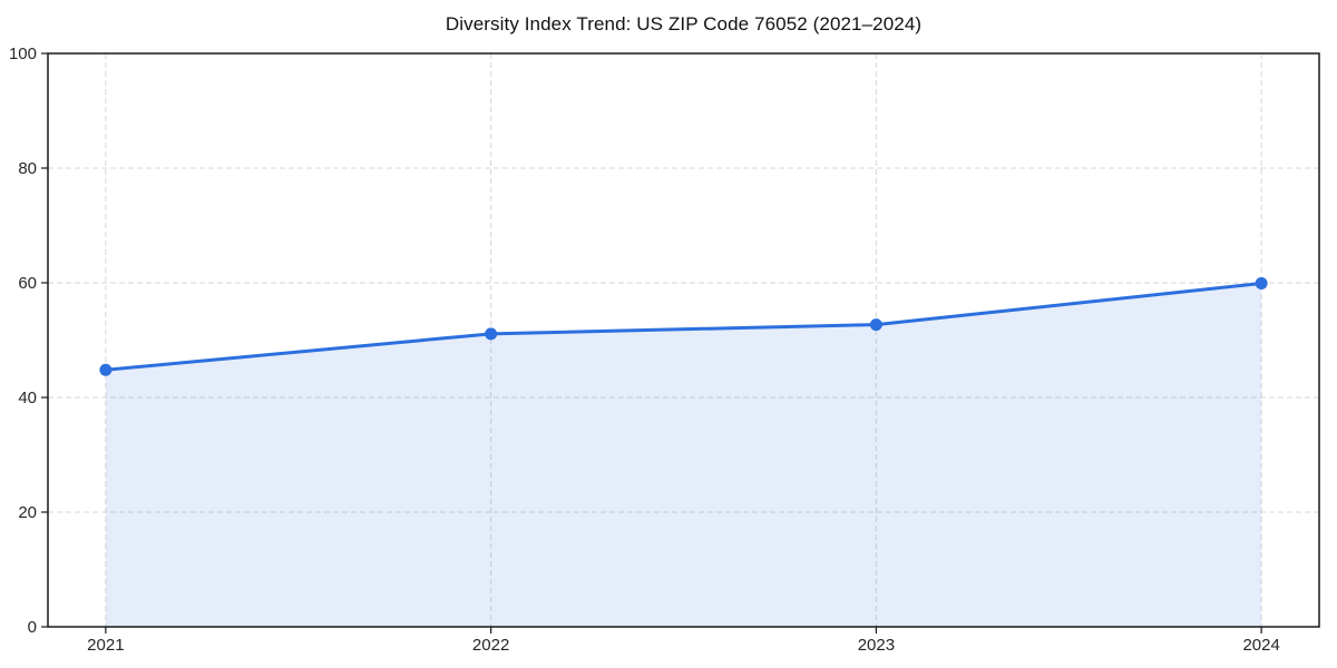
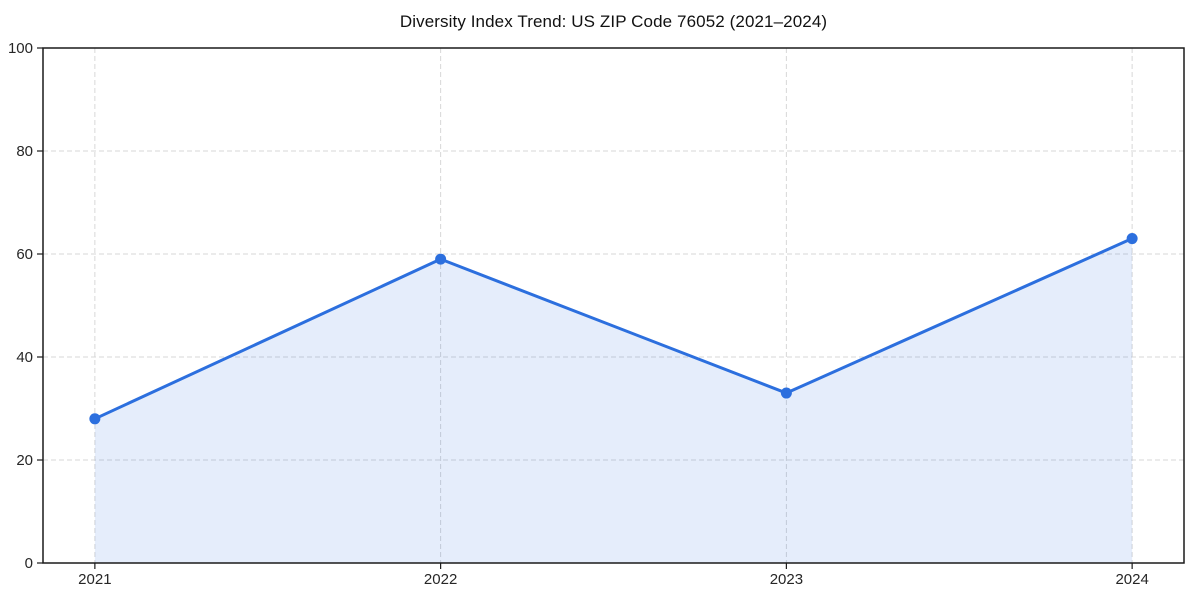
2021: 45 -> 28
2022: 51 -> 59
2023: 53 -> 33
2024: 60 -> 63
